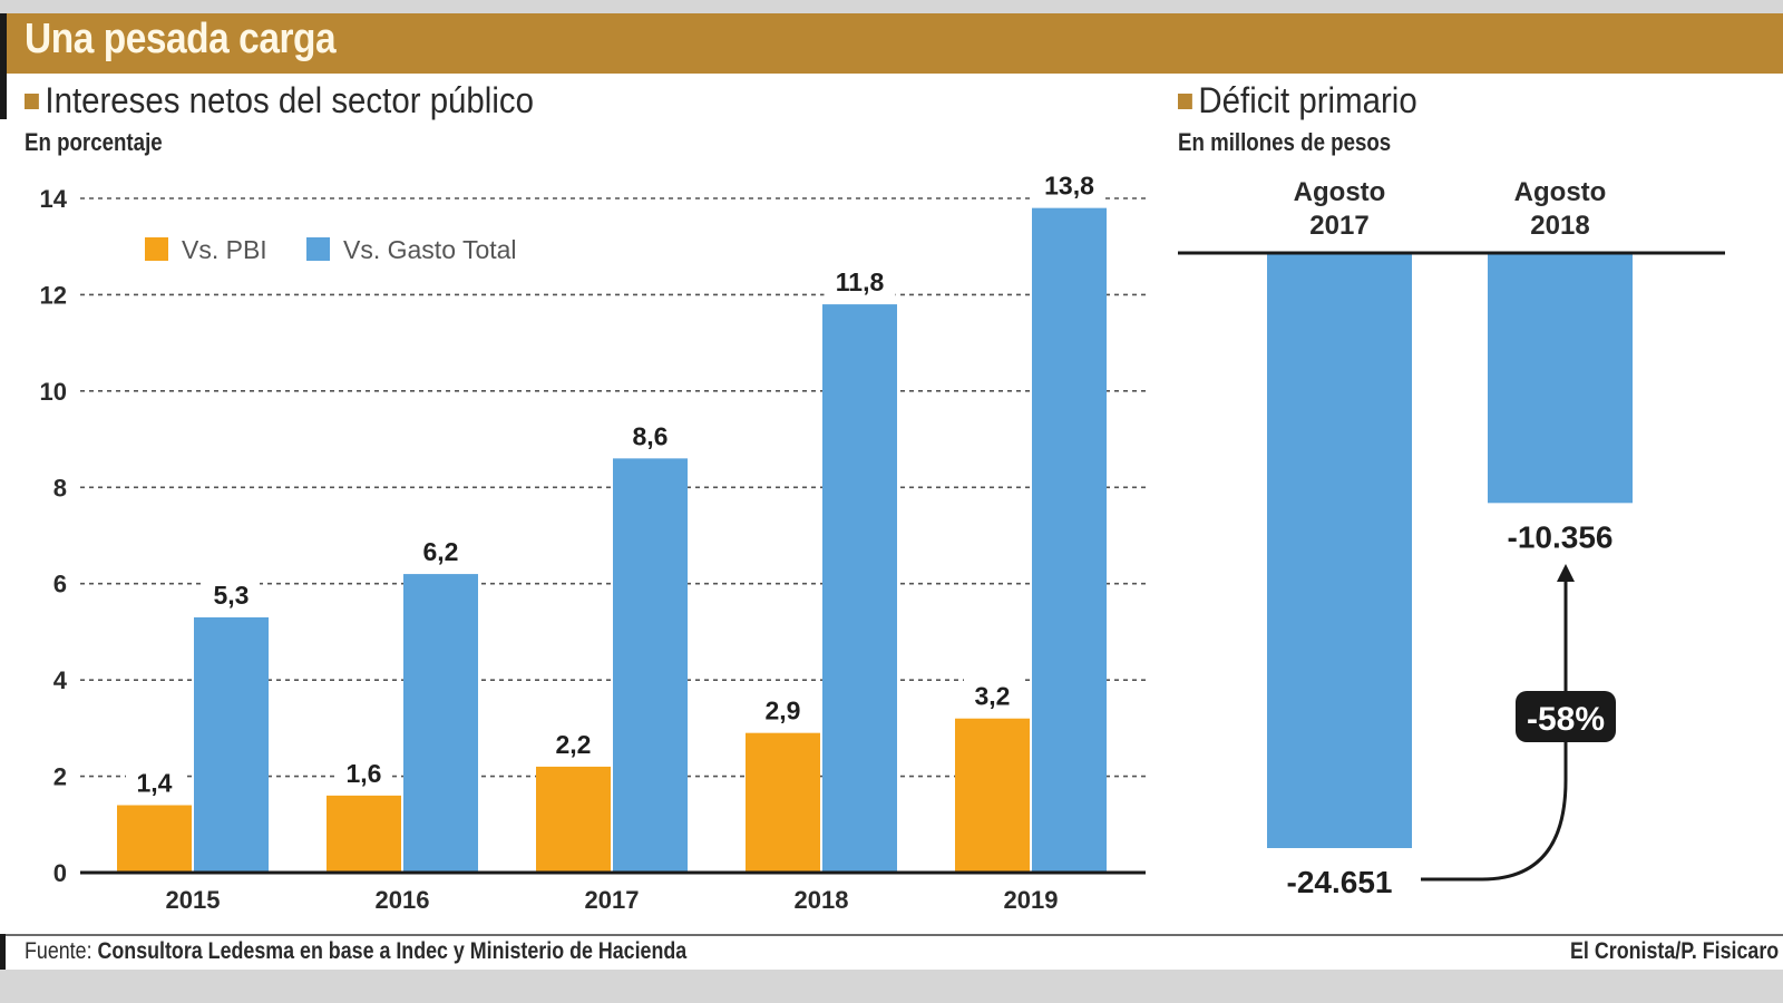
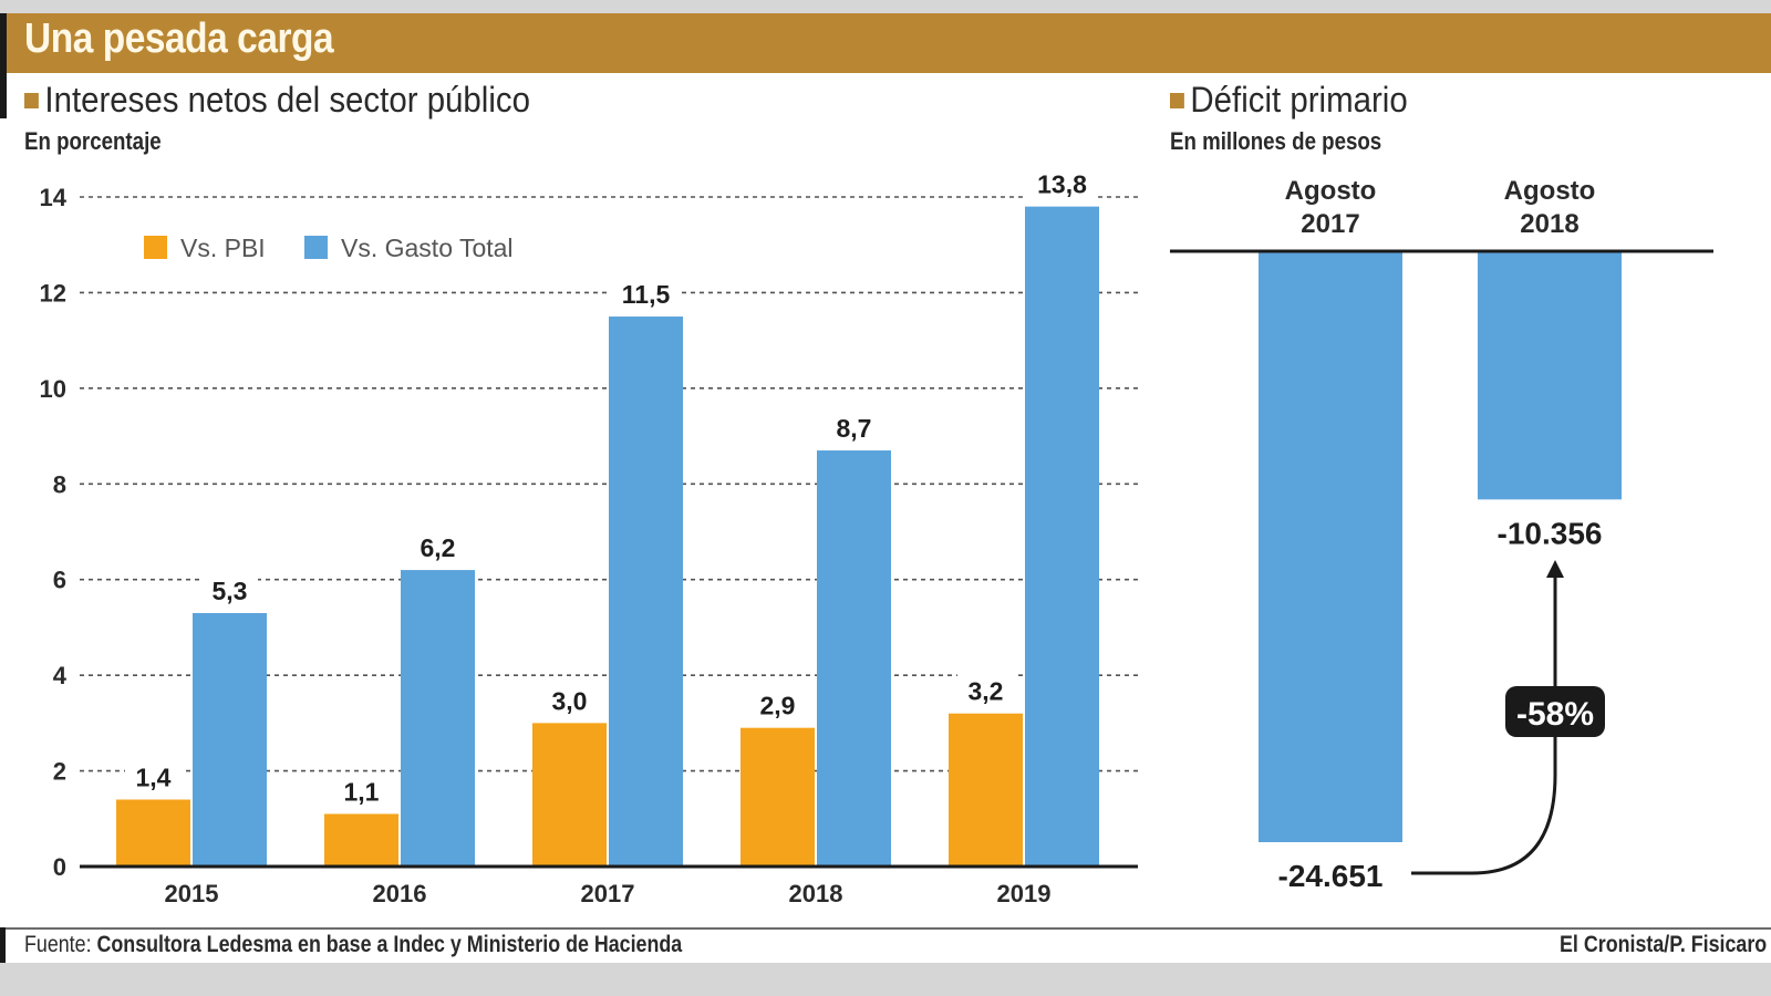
Intereses netos del sector público/Vs. PBI/2016: 1,6 -> 1,1
Intereses netos del sector público/Vs. PBI/2017: 2,2 -> 3,0
Intereses netos del sector público/Vs. Gasto Total/2017: 8,6 -> 11,5
Intereses netos del sector público/Vs. Gasto Total/2018: 11,8 -> 8,7
